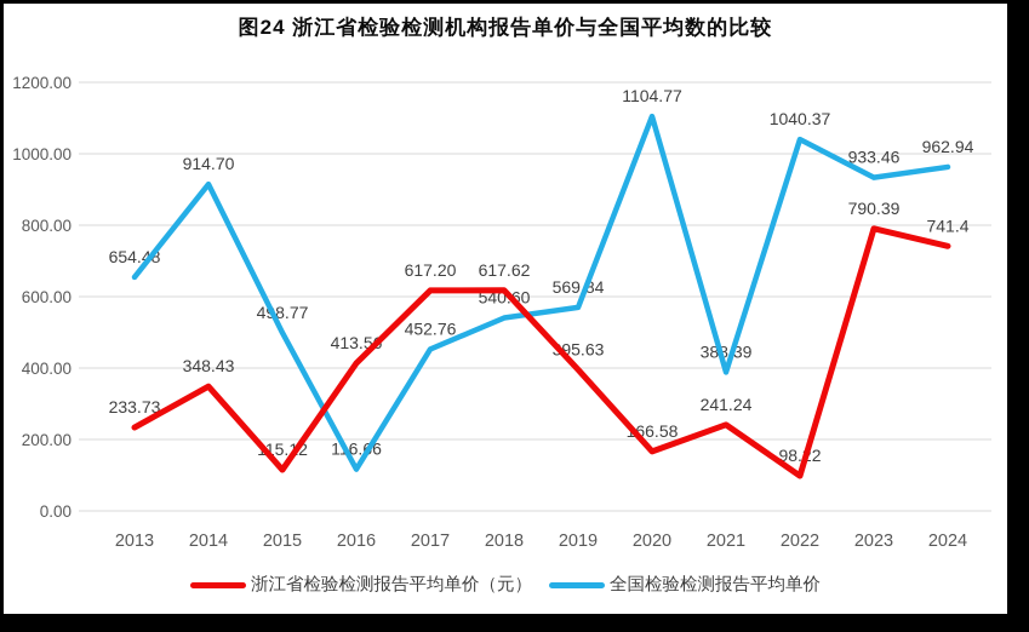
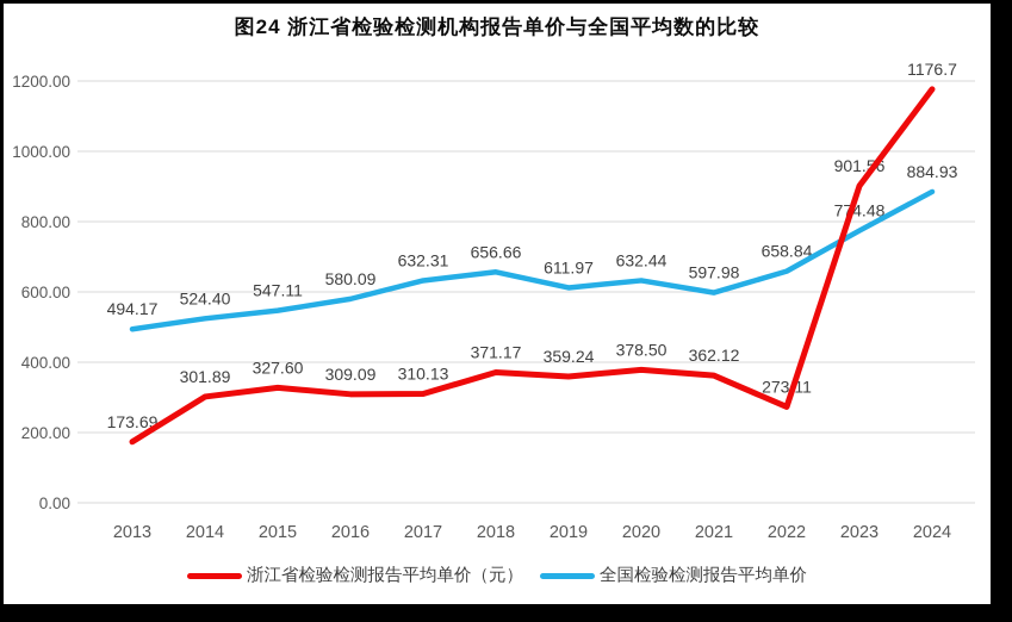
浙江省检验检测报告平均单价（元）/2013: 233.73 -> 173.69
全国检验检测报告平均单价/2013: 654.48 -> 494.17
浙江省检验检测报告平均单价（元）/2014: 348.43 -> 301.89
全国检验检测报告平均单价/2014: 914.70 -> 524.40
浙江省检验检测报告平均单价（元）/2015: 115.12 -> 327.60
全国检验检测报告平均单价/2015: 498.77 -> 547.11
浙江省检验检测报告平均单价（元）/2016: 413.56 -> 309.09
全国检验检测报告平均单价/2016: 116.66 -> 580.09
浙江省检验检测报告平均单价（元）/2017: 617.20 -> 310.13
全国检验检测报告平均单价/2017: 452.76 -> 632.31
浙江省检验检测报告平均单价（元）/2018: 617.62 -> 371.17
全国检验检测报告平均单价/2018: 540.60 -> 656.66
浙江省检验检测报告平均单价（元）/2019: 395.63 -> 359.24
全国检验检测报告平均单价/2019: 569.84 -> 611.97
浙江省检验检测报告平均单价（元）/2020: 166.58 -> 378.50
全国检验检测报告平均单价/2020: 1104.77 -> 632.44
浙江省检验检测报告平均单价（元）/2021: 241.24 -> 362.12
全国检验检测报告平均单价/2021: 388.39 -> 597.98
浙江省检验检测报告平均单价（元）/2022: 98.22 -> 273.11
全国检验检测报告平均单价/2022: 1040.37 -> 658.84
浙江省检验检测报告平均单价（元）/2023: 790.39 -> 901.56
全国检验检测报告平均单价/2023: 933.46 -> 774.48
浙江省检验检测报告平均单价（元）/2024: 741.4 -> 1176.7
全国检验检测报告平均单价/2024: 962.94 -> 884.93
